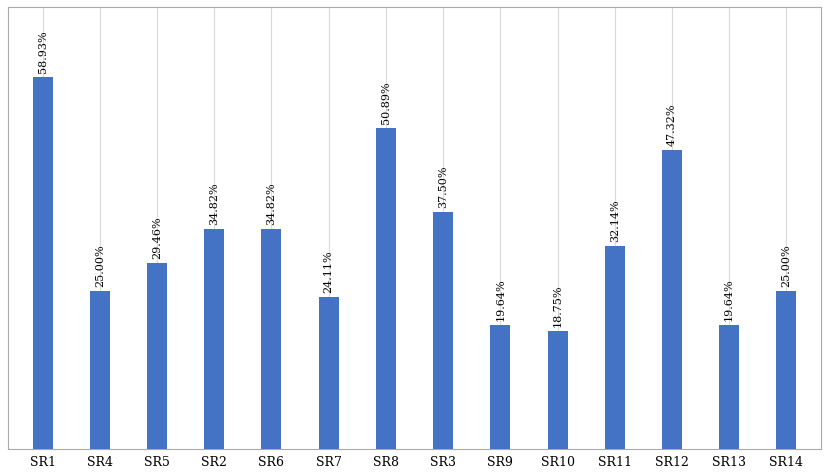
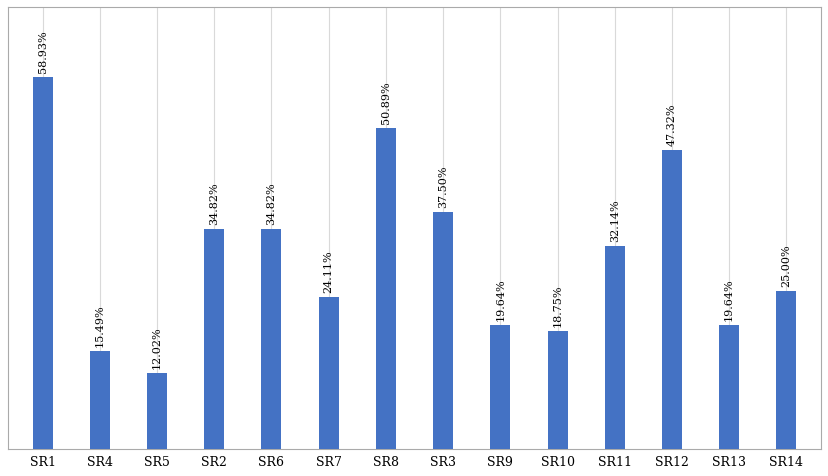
SR4: 25.00% -> 15.49%
SR5: 29.46% -> 12.02%
